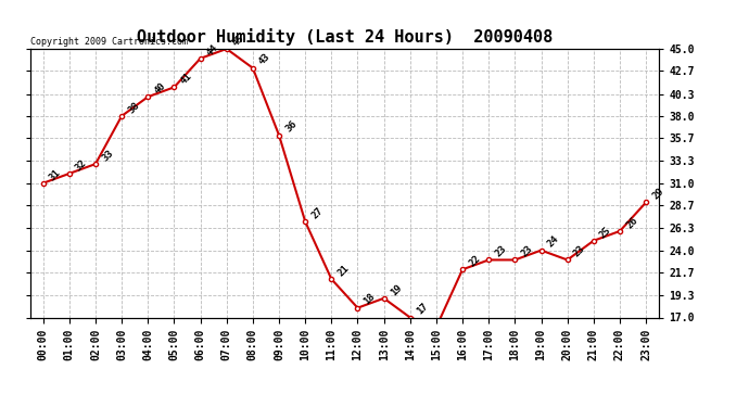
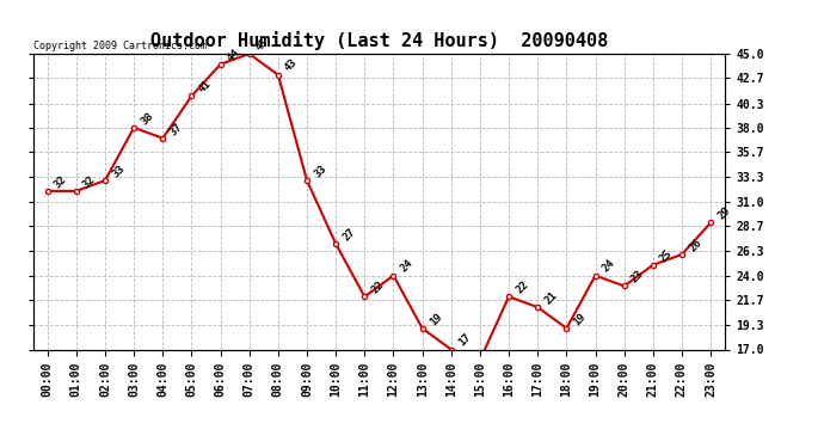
00:00: 31 -> 32
04:00: 40 -> 37
09:00: 36 -> 33
11:00: 21 -> 22
12:00: 18 -> 24
17:00: 23 -> 21
18:00: 23 -> 19
